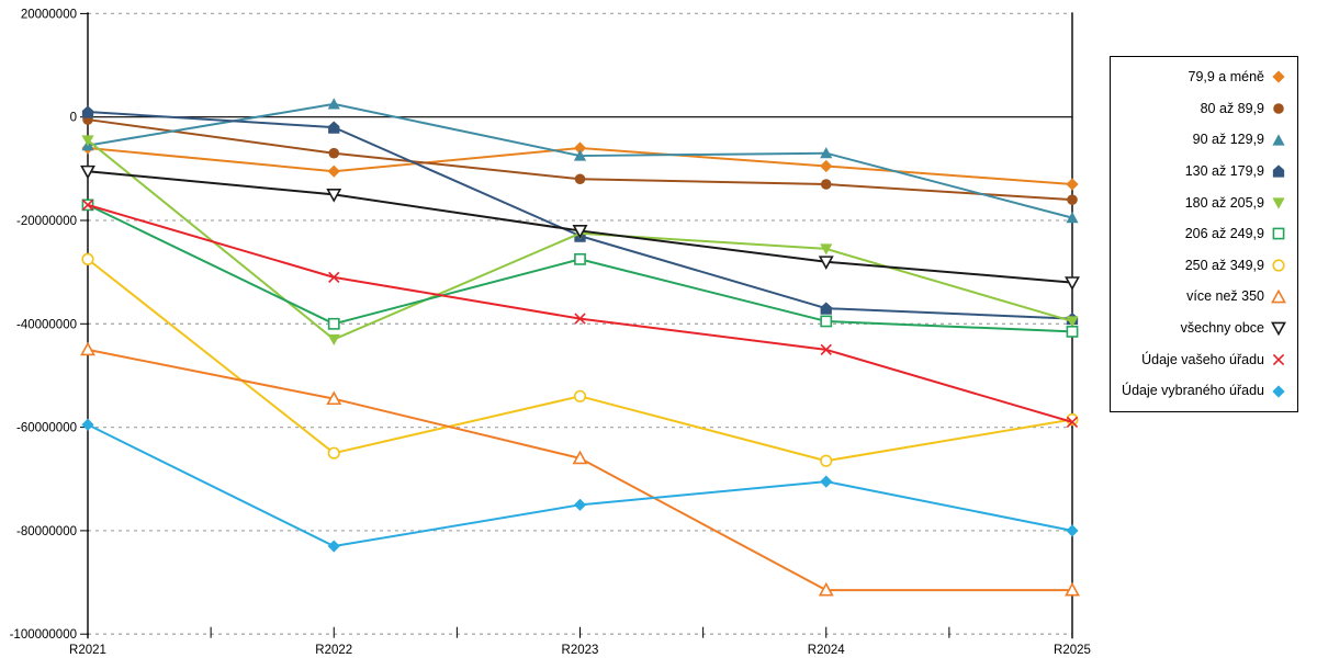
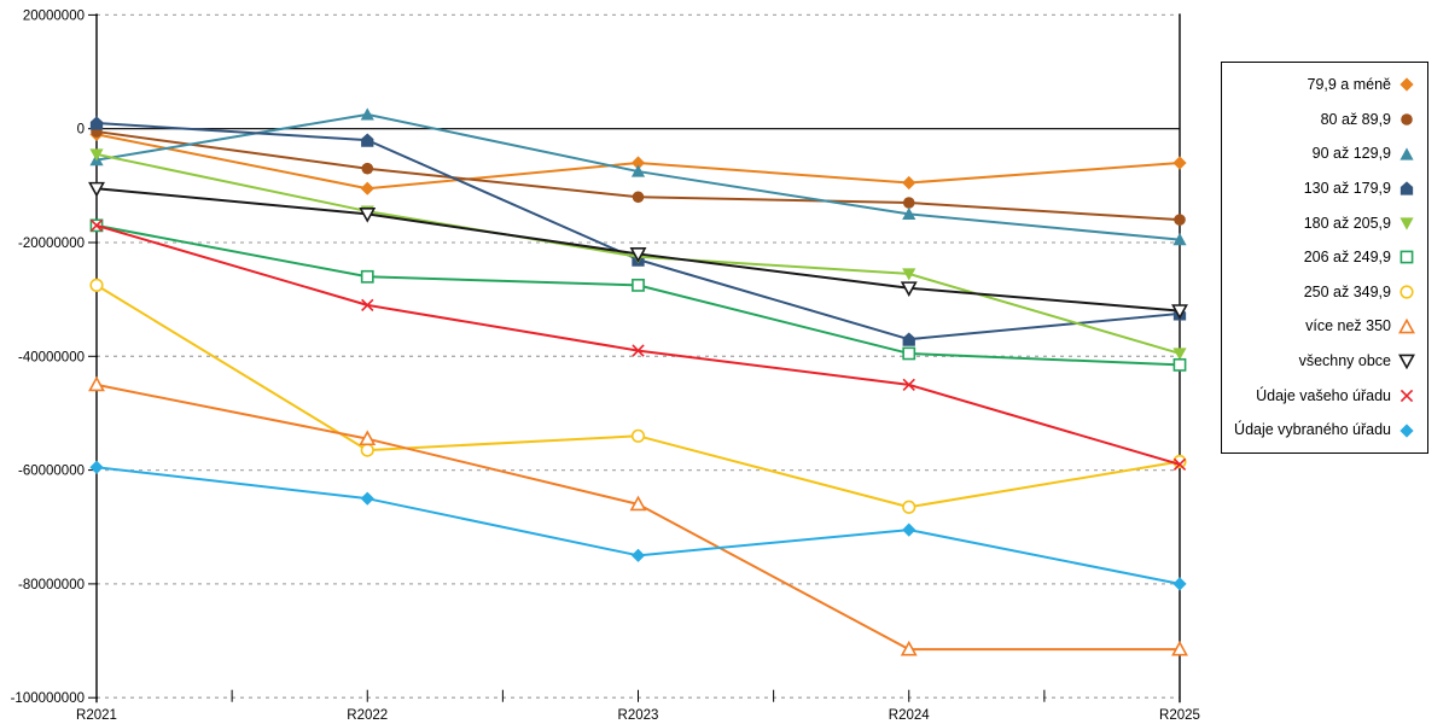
79,9 a méně/R2021: -6000000 -> -1000000
180 až 205,9/R2022: -43000000 -> -14000000
206 až 249,9/R2022: -40000000 -> -26000000
250 až 349,9/R2022: -65000000 -> -56000000
Údaje vybraného úřadu/R2022: -83000000 -> -65000000
90 až 129,9/R2024: -7000000 -> -15000000
79,9 a méně/R2025: -13000000 -> -6000000
130 až 179,9/R2025: -39000000 -> -32000000
